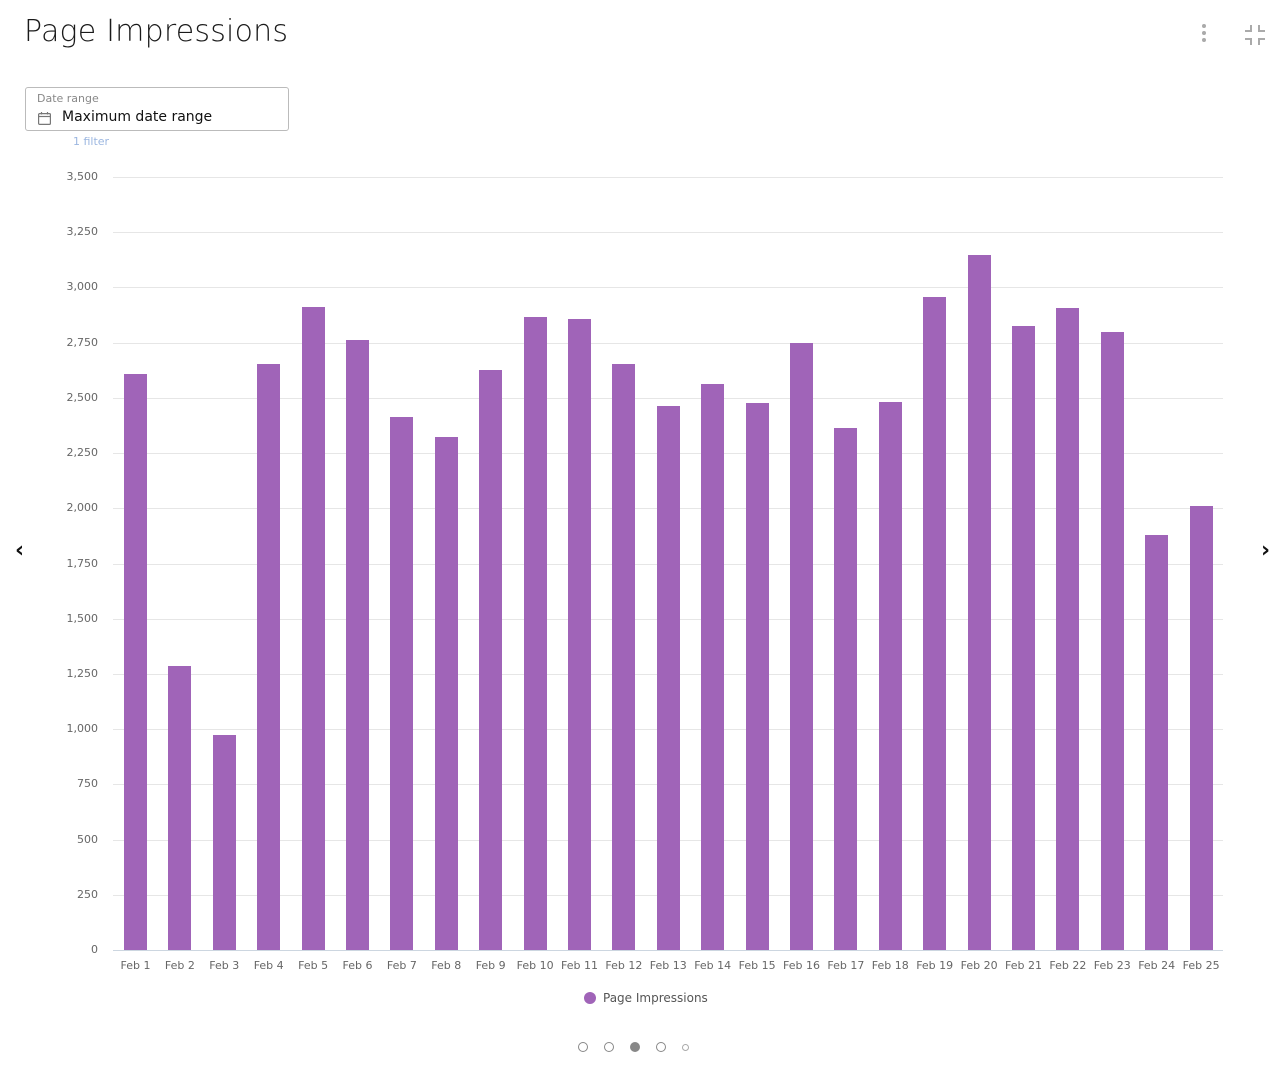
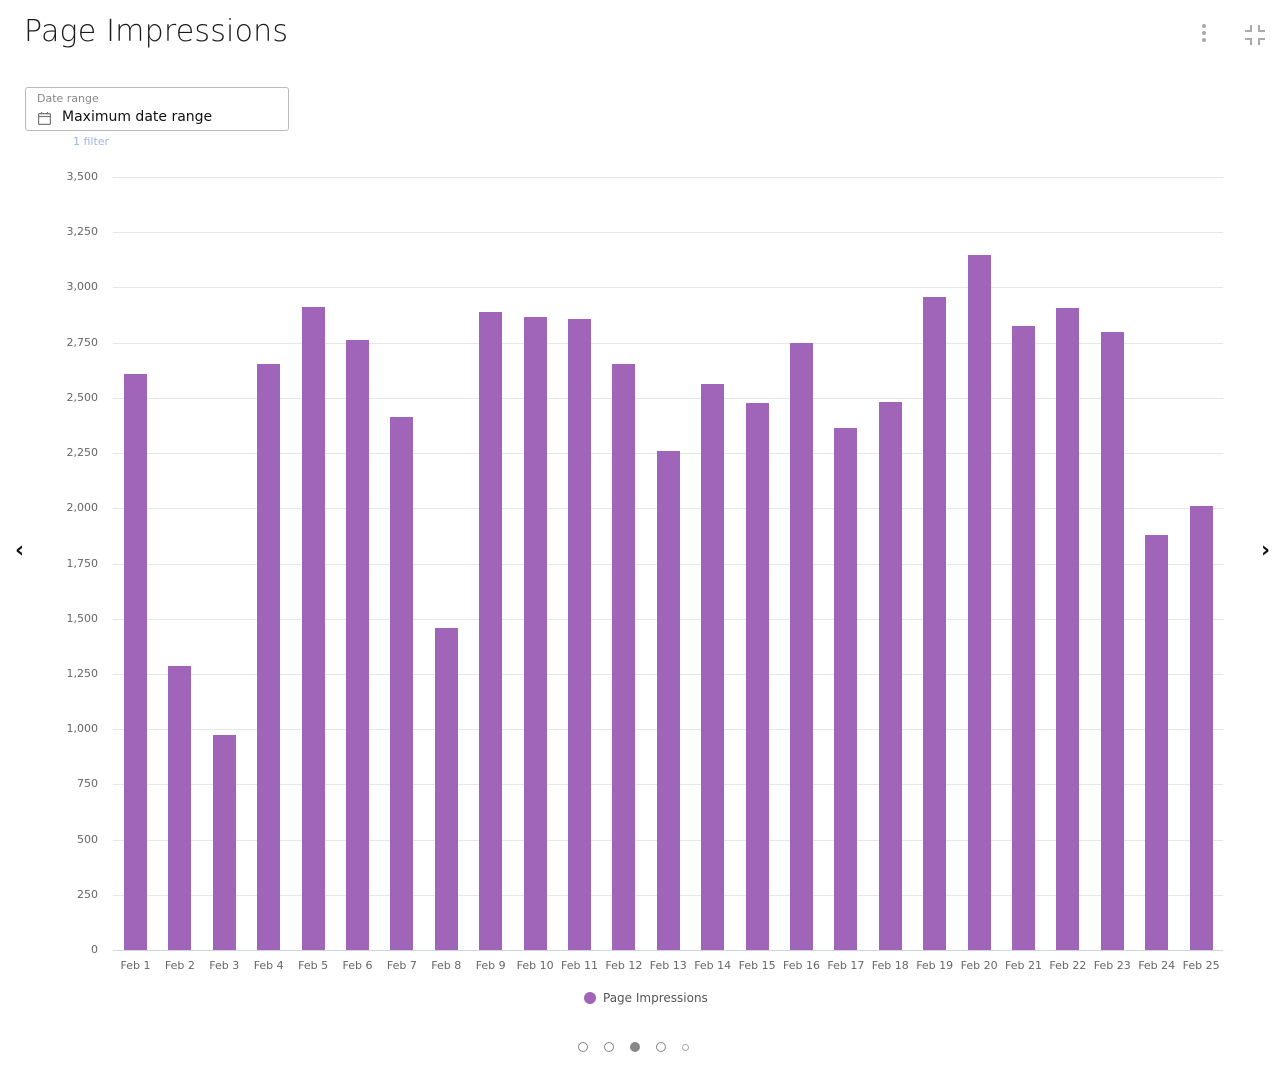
Feb 8: 2320 -> 1460
Feb 9: 2620 -> 2890
Feb 13: 2460 -> 2260
